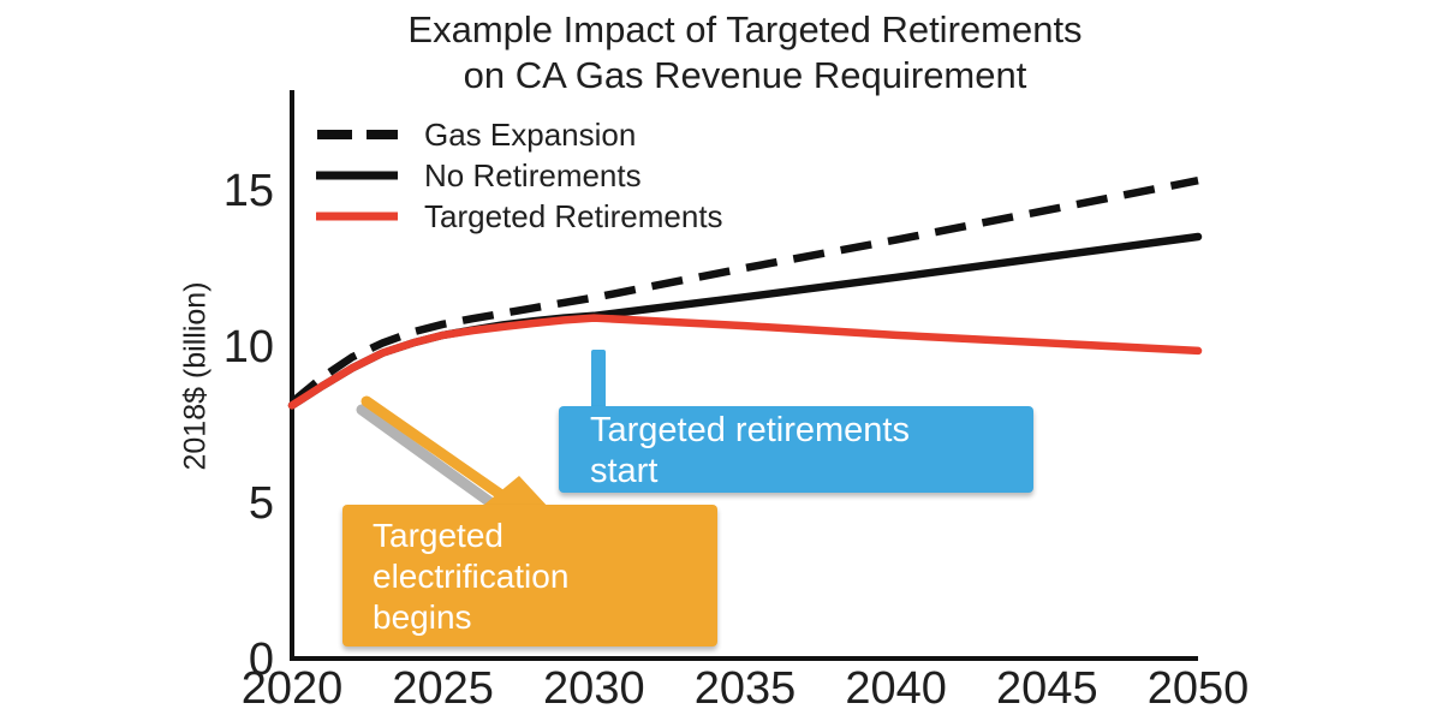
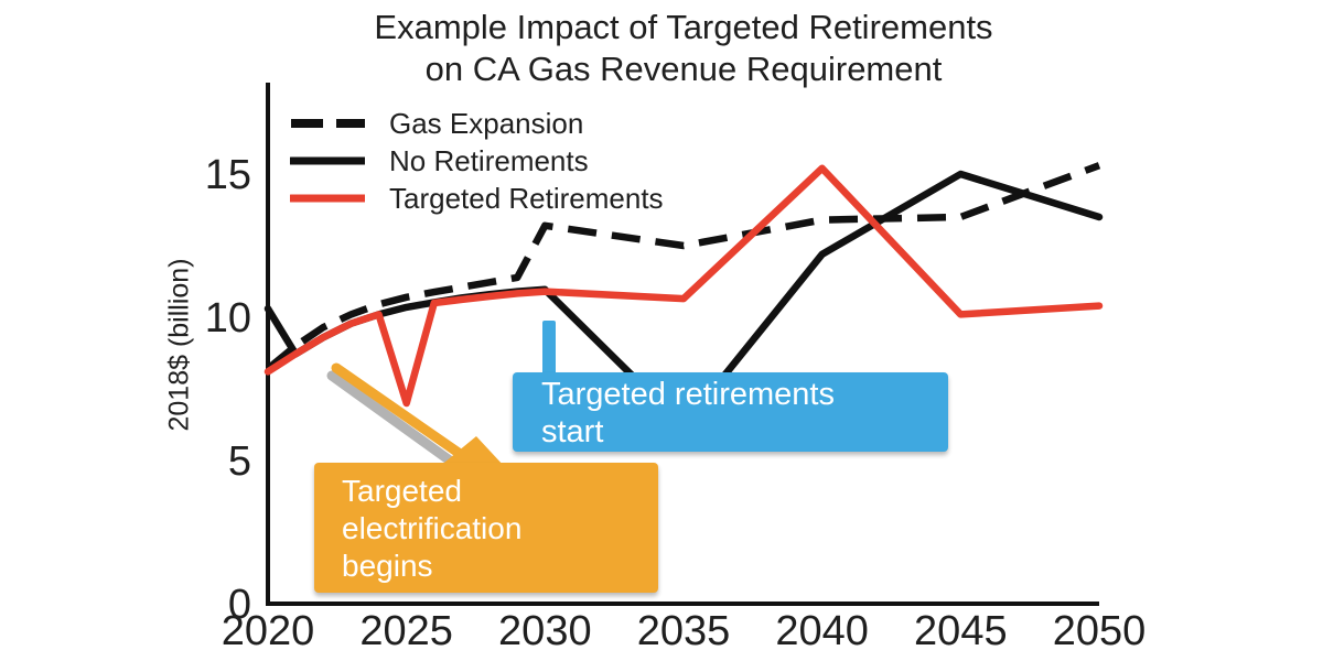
No Retirements/2020: 8.1 -> 10.3
Targeted Retirements/2025: 10.3 -> 7.0
Gas Expansion/2030: 11.6 -> 13.2
No Retirements/2035: 11.6 -> 6.2
Targeted Retirements/2040: 10.3 -> 15.2
Gas Expansion/2045: 14.3 -> 13.5
No Retirements/2045: 12.8 -> 15.0
Targeted Retirements/2050: 9.8 -> 10.4
